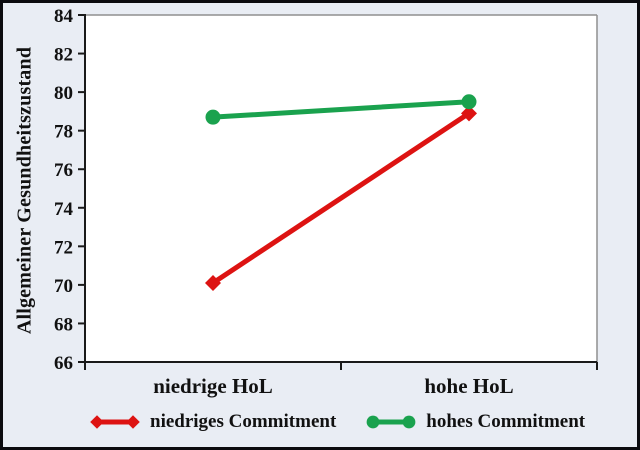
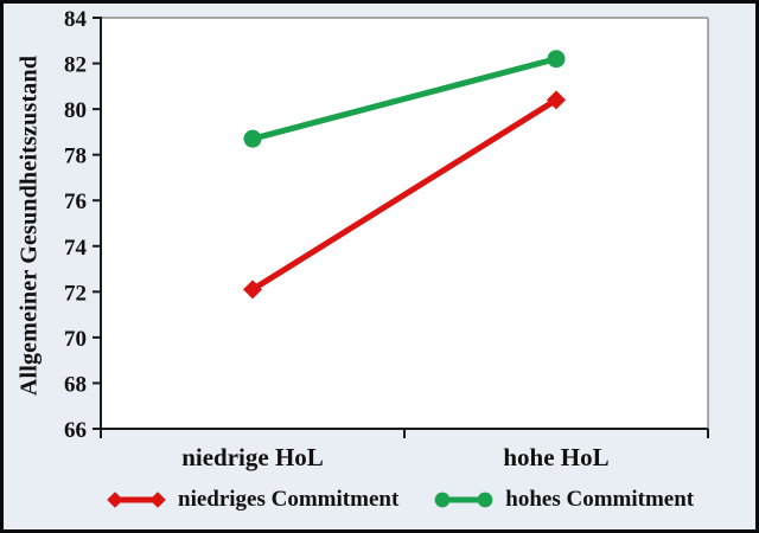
niedriges Commitment/niedrige HoL: 70.1 -> 72.1
niedriges Commitment/hohe HoL: 78.9 -> 80.4
hohes Commitment/hohe HoL: 79.5 -> 82.2
